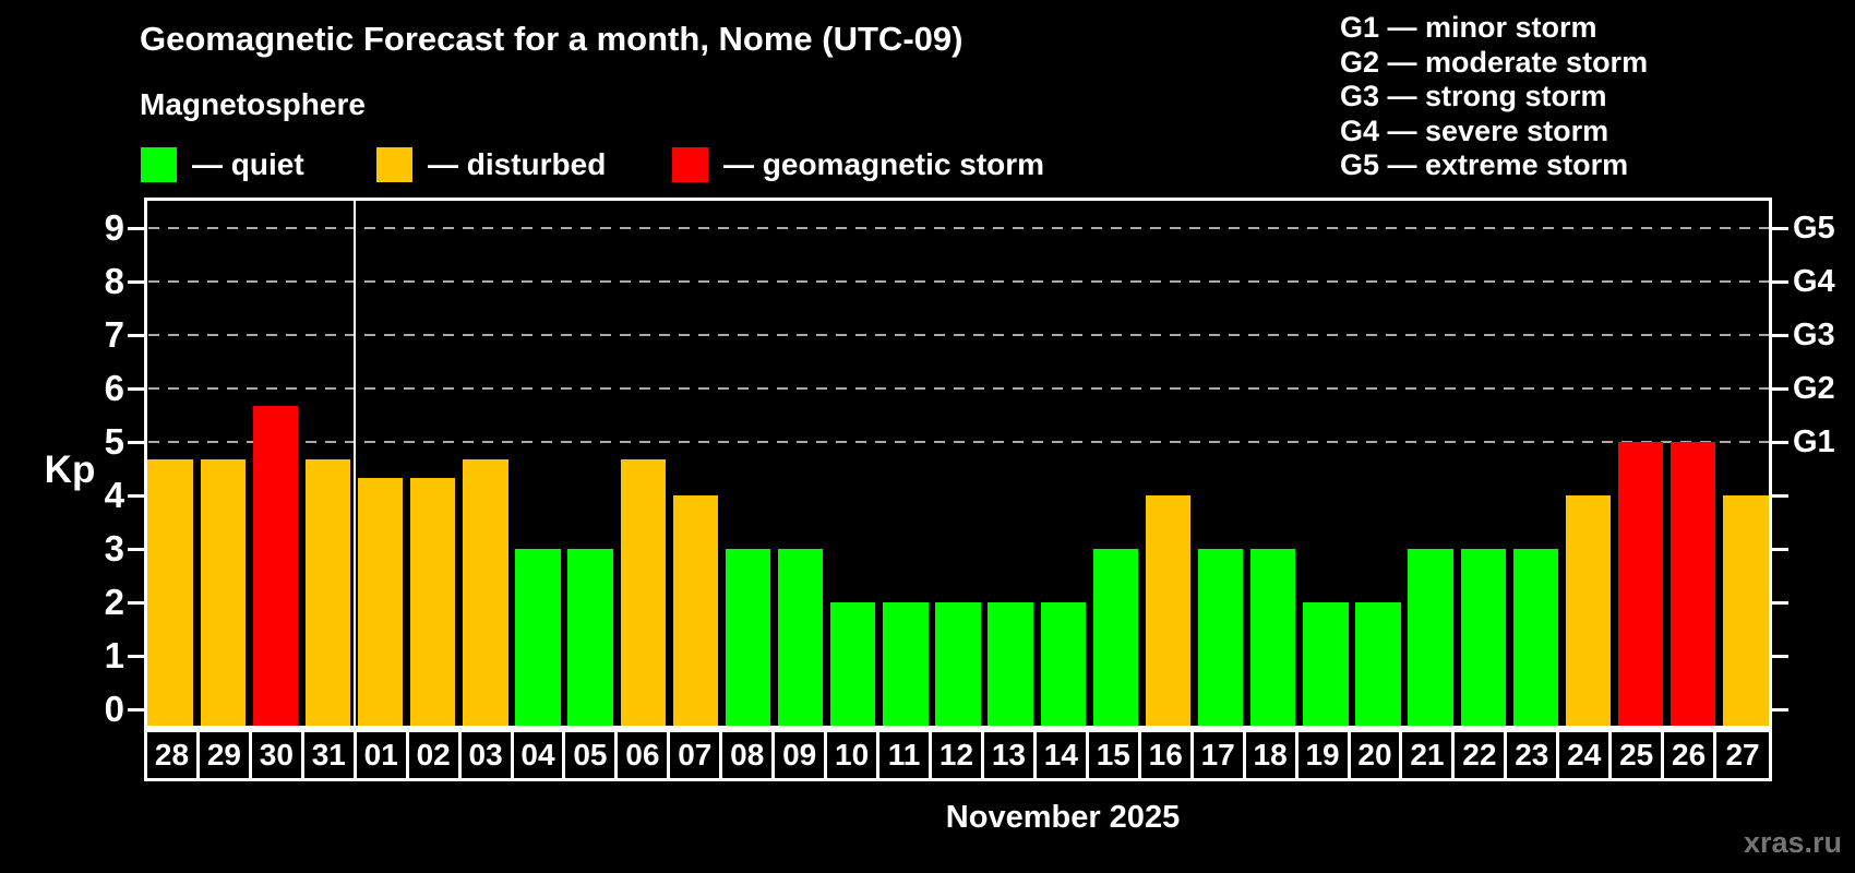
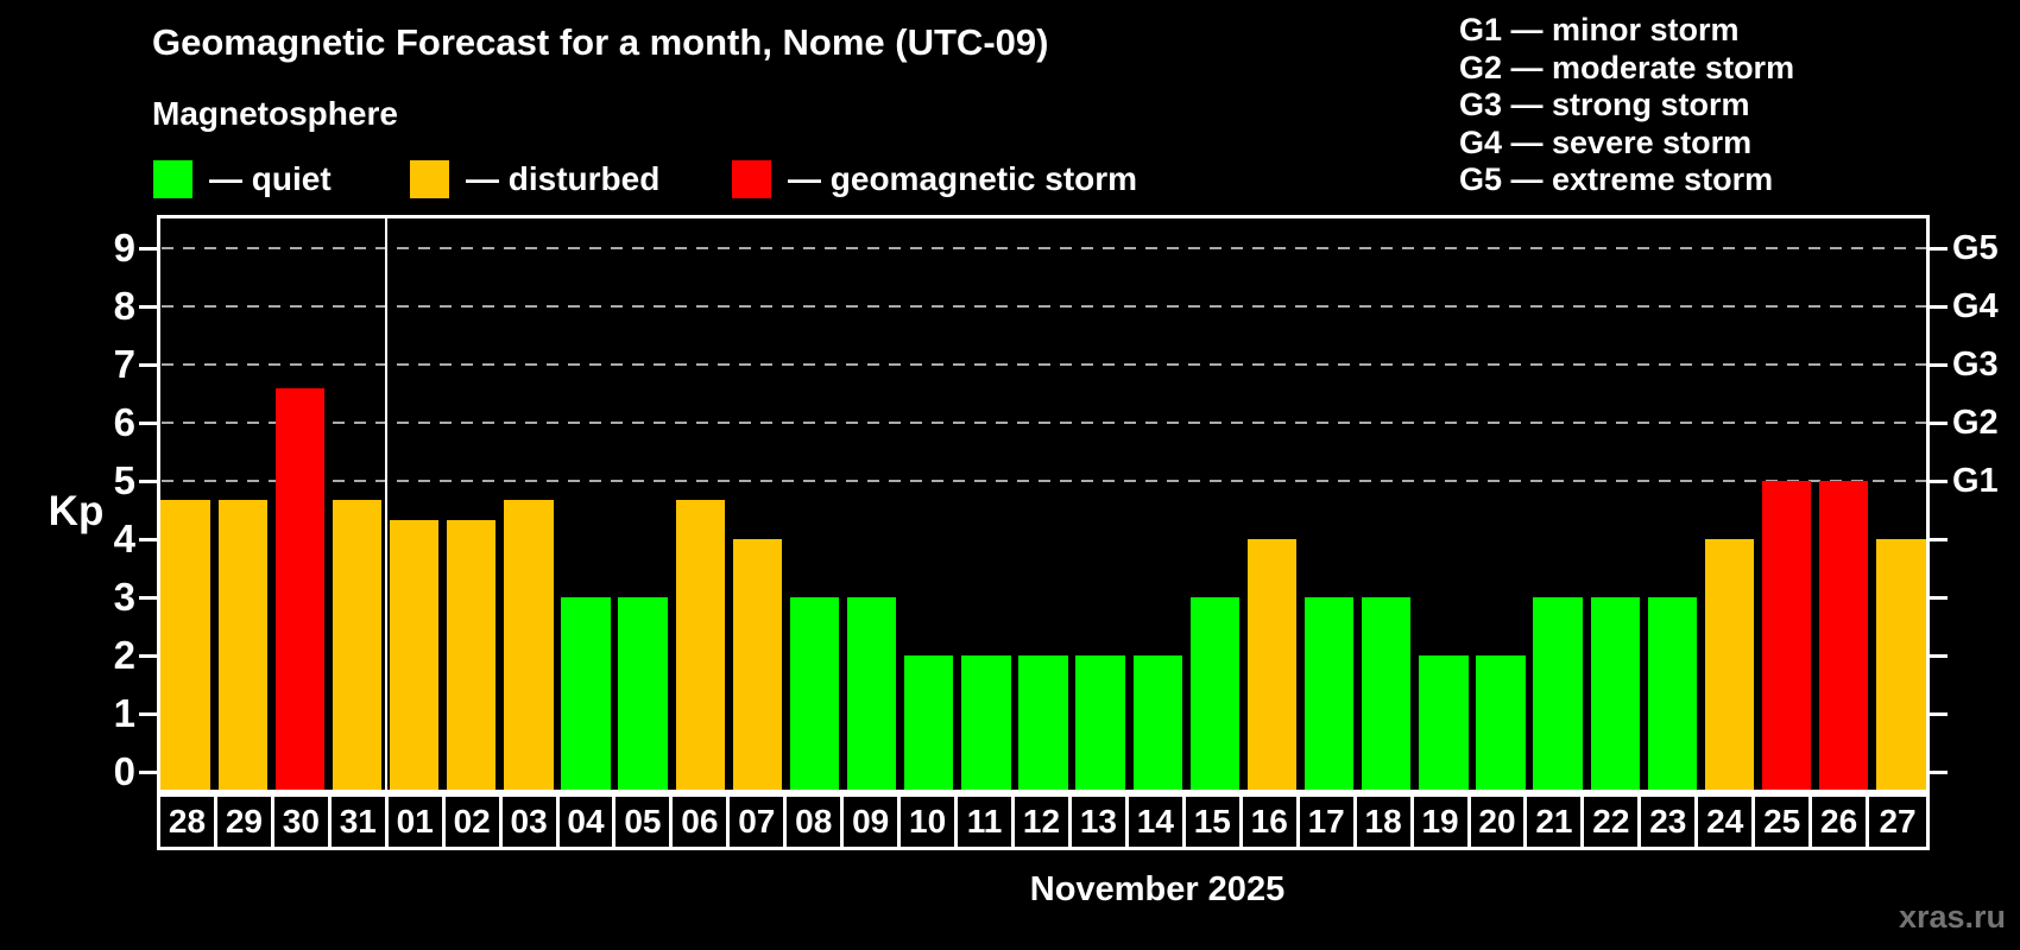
30: 5.7 -> 6.6
